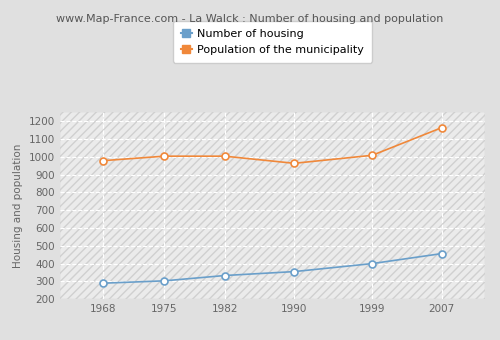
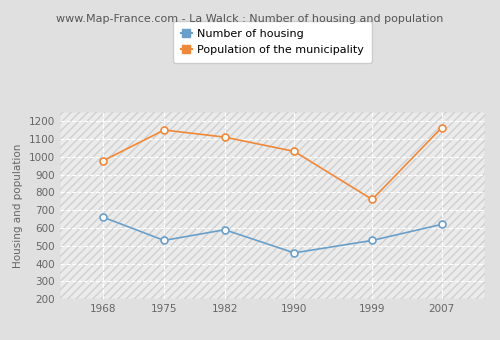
Number of housing/1968: 290 -> 660
Number of housing/1975: 300 -> 530
Population of the municipality/1975: 1000 -> 1150
Number of housing/1982: 330 -> 590
Population of the municipality/1982: 1000 -> 1110
Number of housing/1990: 360 -> 460
Population of the municipality/1990: 960 -> 1030
Number of housing/1999: 400 -> 530
Population of the municipality/1999: 1010 -> 760
Number of housing/2007: 460 -> 620
